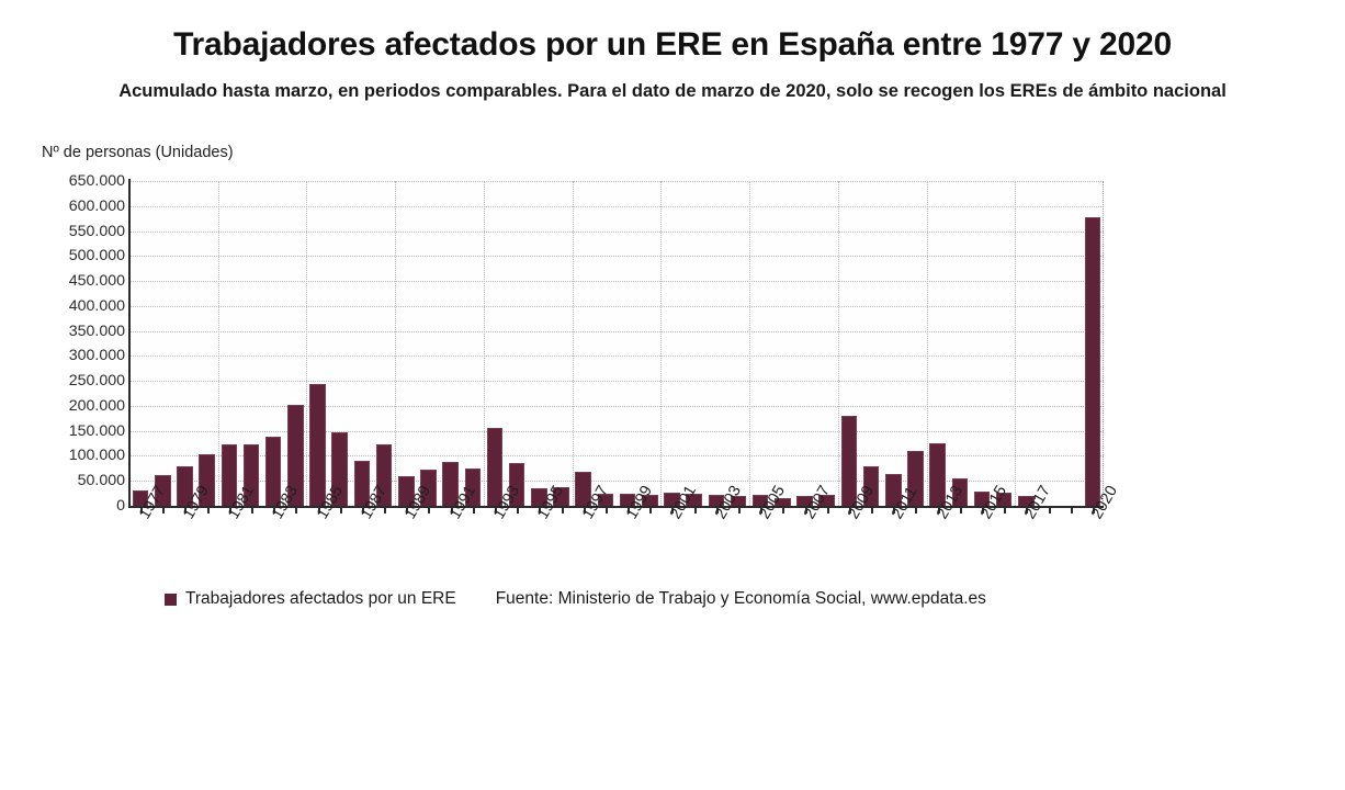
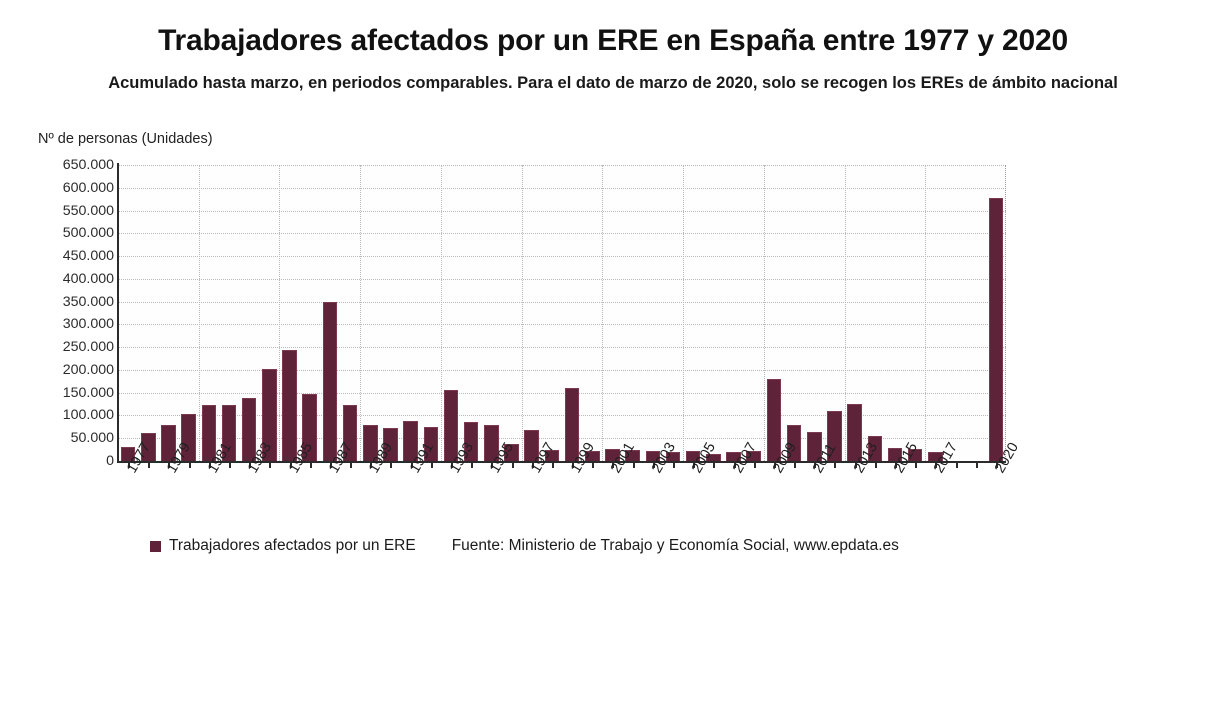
1987: 90000 -> 350000
1989: 60000 -> 80000
1995: 40000 -> 80000
1999: 20000 -> 160000
